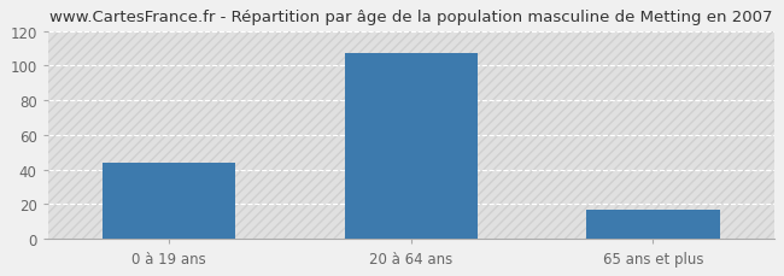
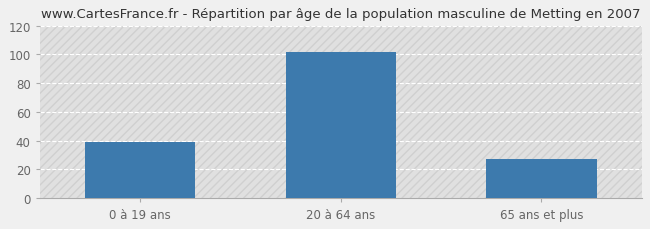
0 à 19 ans: 44 -> 39
20 à 64 ans: 107 -> 102
65 ans et plus: 17 -> 27
